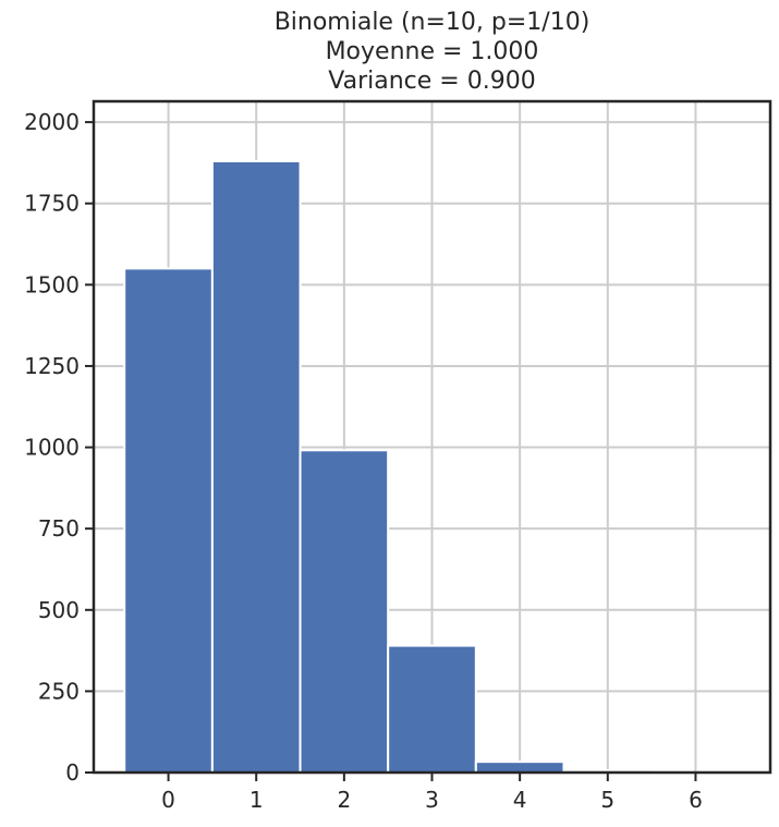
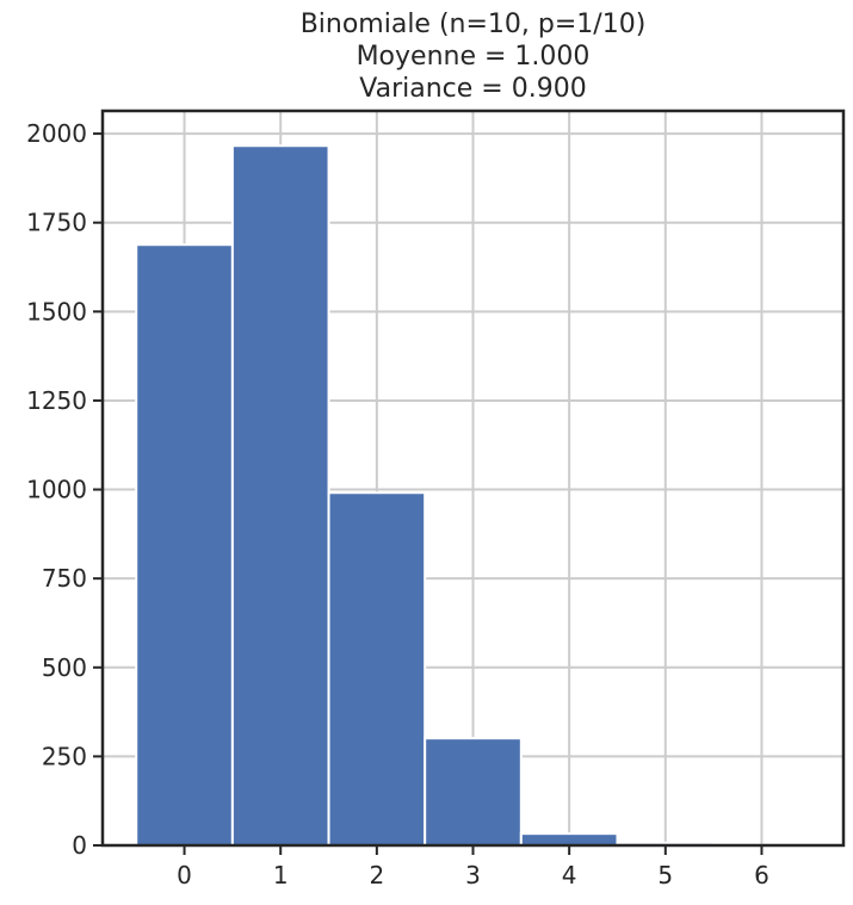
0: 1550 -> 1690
1: 1880 -> 1970
3: 390 -> 300
